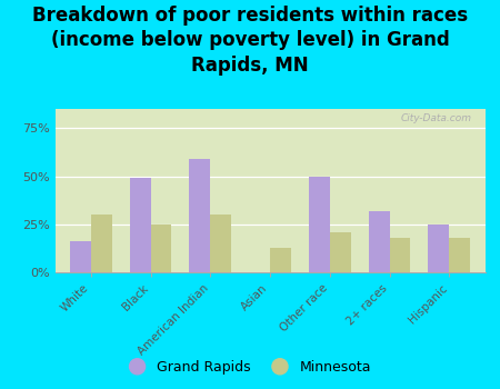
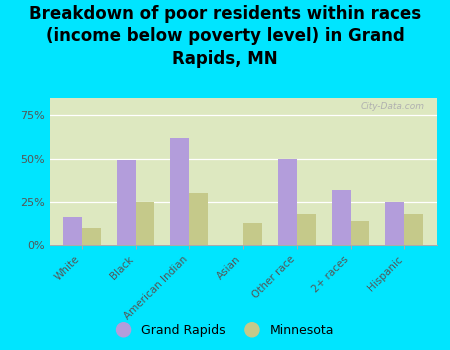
Minnesota/White: 30% -> 10%
Grand Rapids/American Indian: 59% -> 62%
Minnesota/Other race: 21% -> 18%
Minnesota/2+ races: 18% -> 14%
